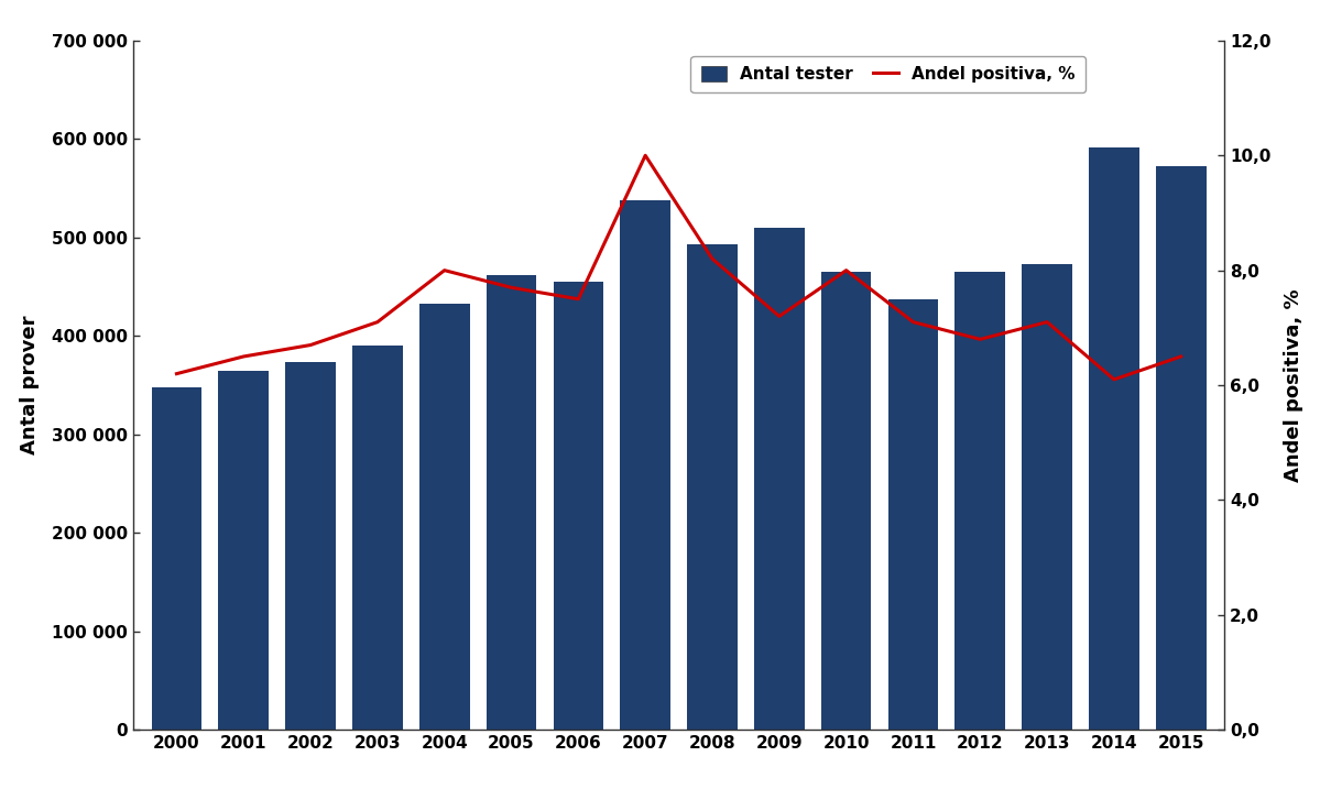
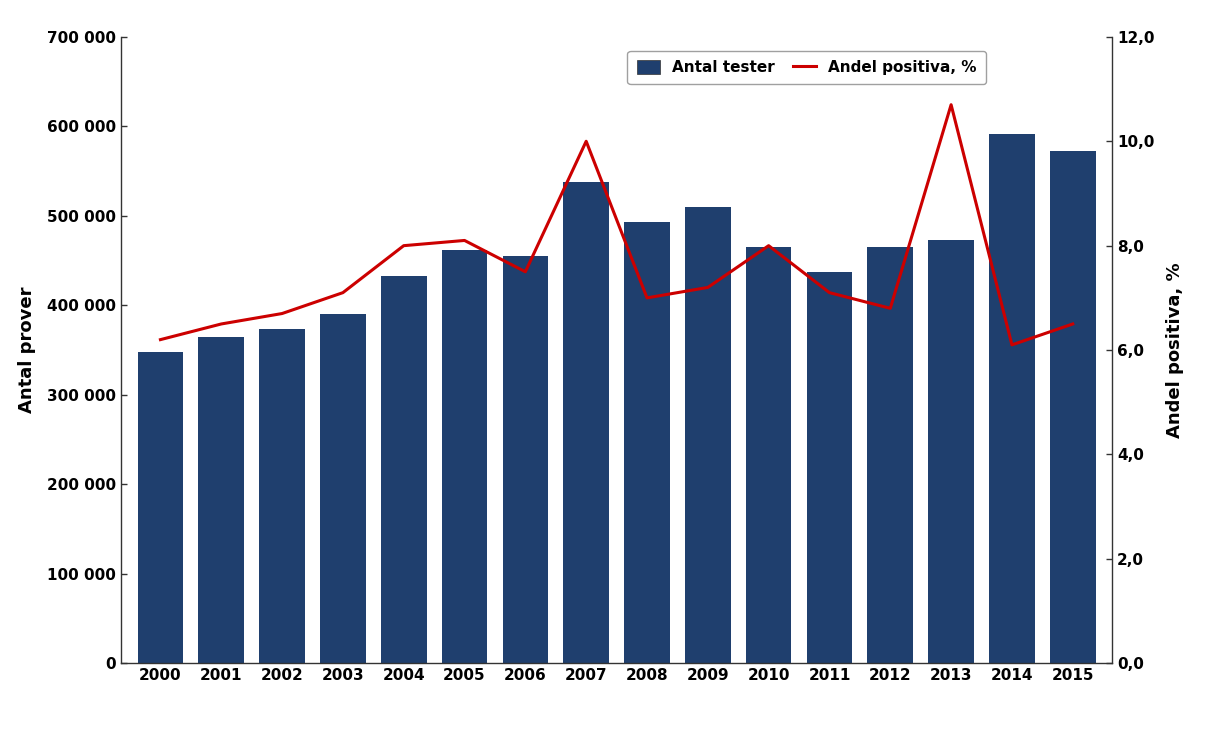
Andel positiva, %/2005: 7,7 -> 8,1
Andel positiva, %/2008: 8,2 -> 7,0
Andel positiva, %/2013: 7,1 -> 10,7
